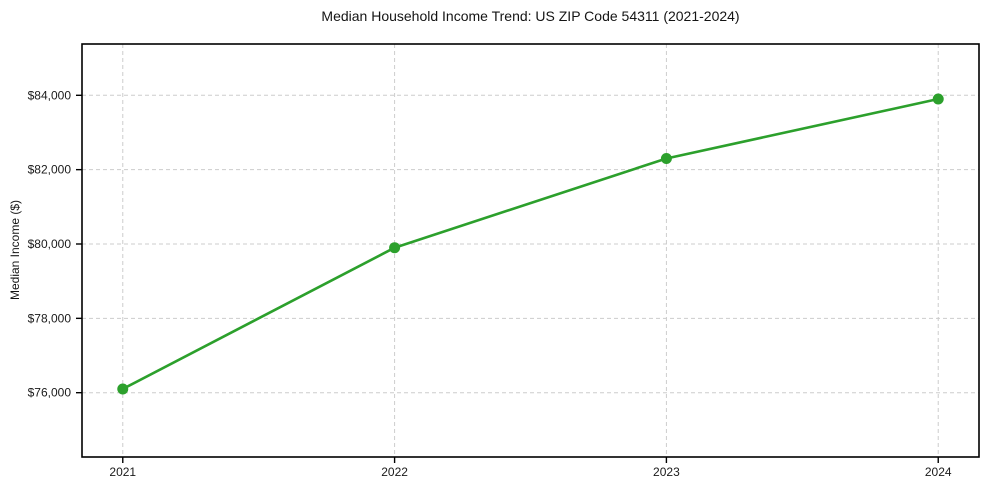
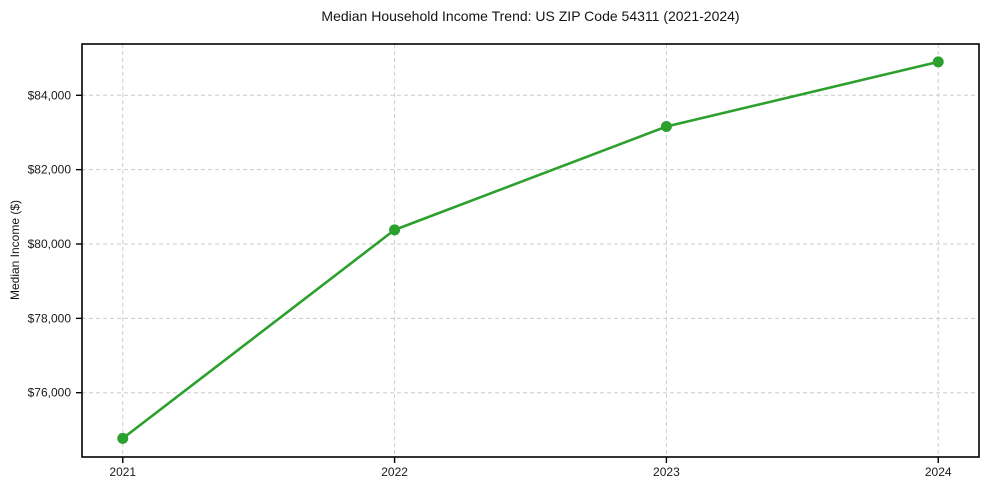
2021: $76100 -> $74800
2022: $79900 -> $80400
2023: $82300 -> $83200
2024: $83900 -> $84900
